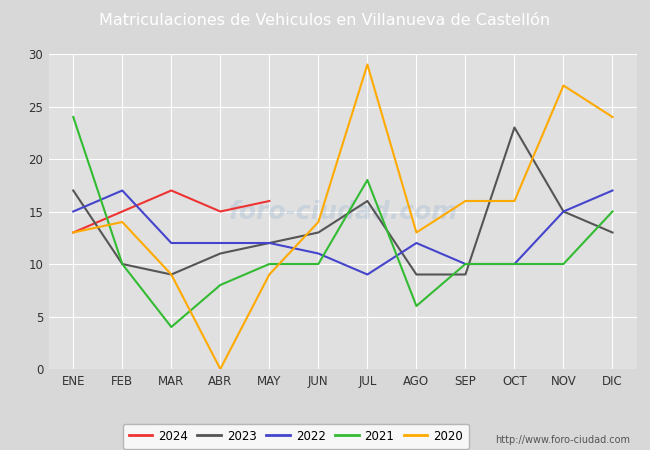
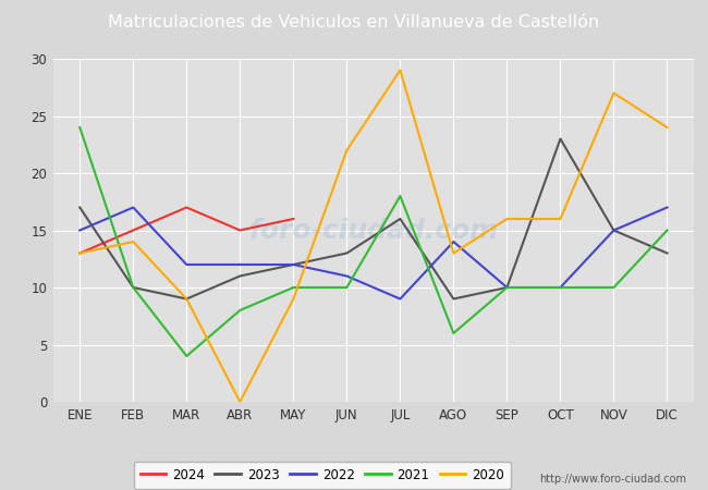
2020/JUN: 14 -> 22
2022/AGO: 12 -> 14
2023/SEP: 9 -> 10
